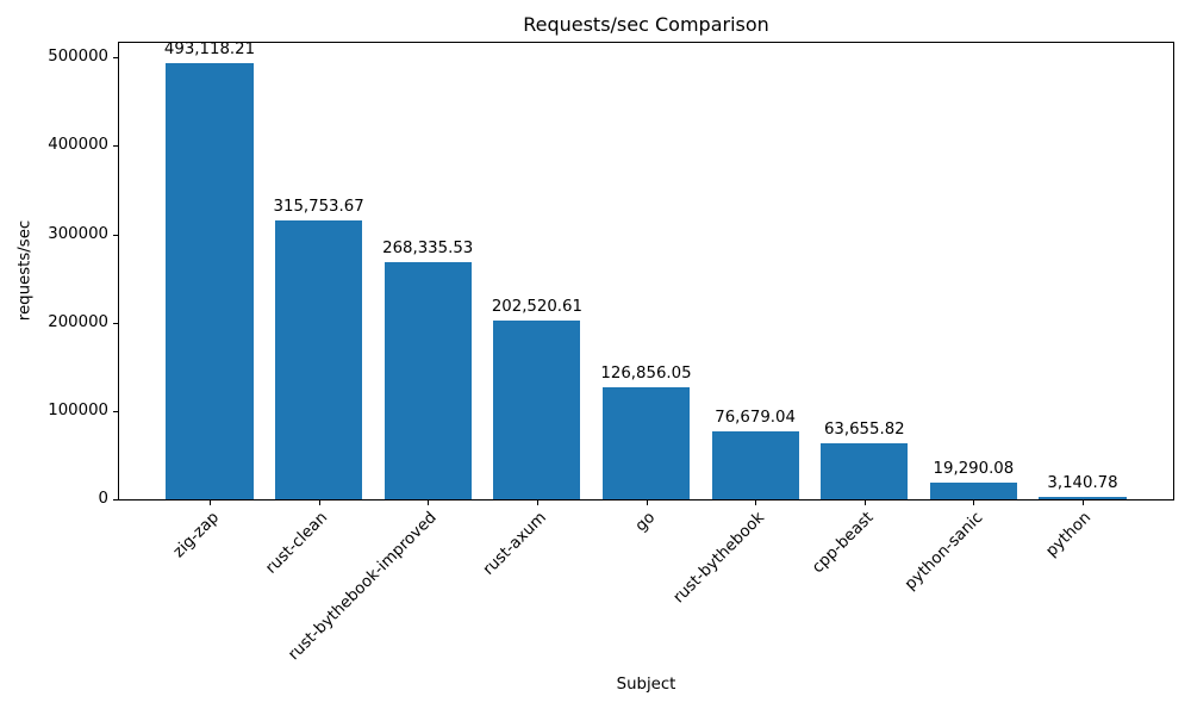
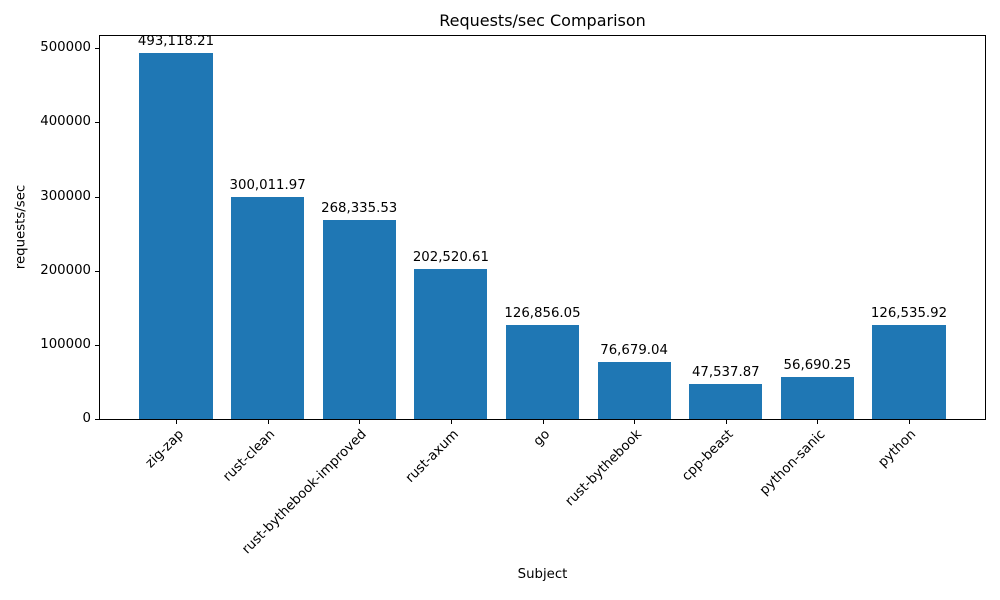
rust-clean: 315,753.67 -> 300,011.97
cpp-beast: 63,655.82 -> 47,537.87
python-sanic: 19,290.08 -> 56,690.25
python: 3,140.78 -> 126,535.92
